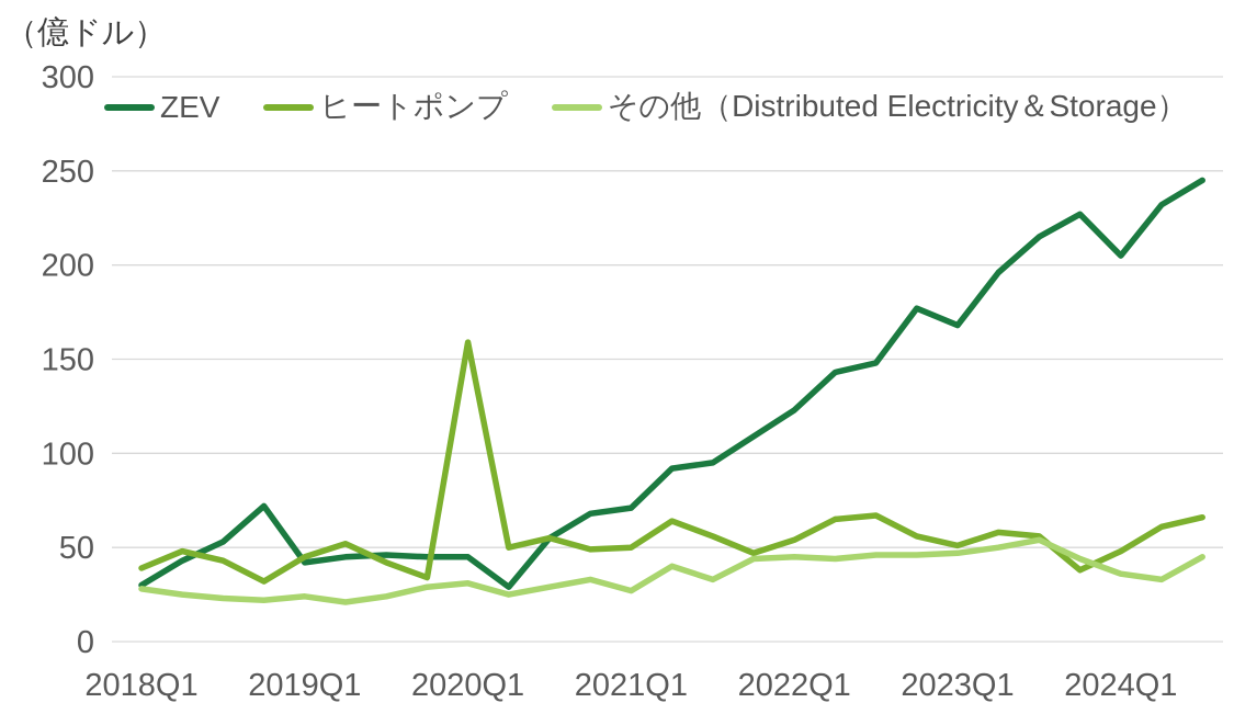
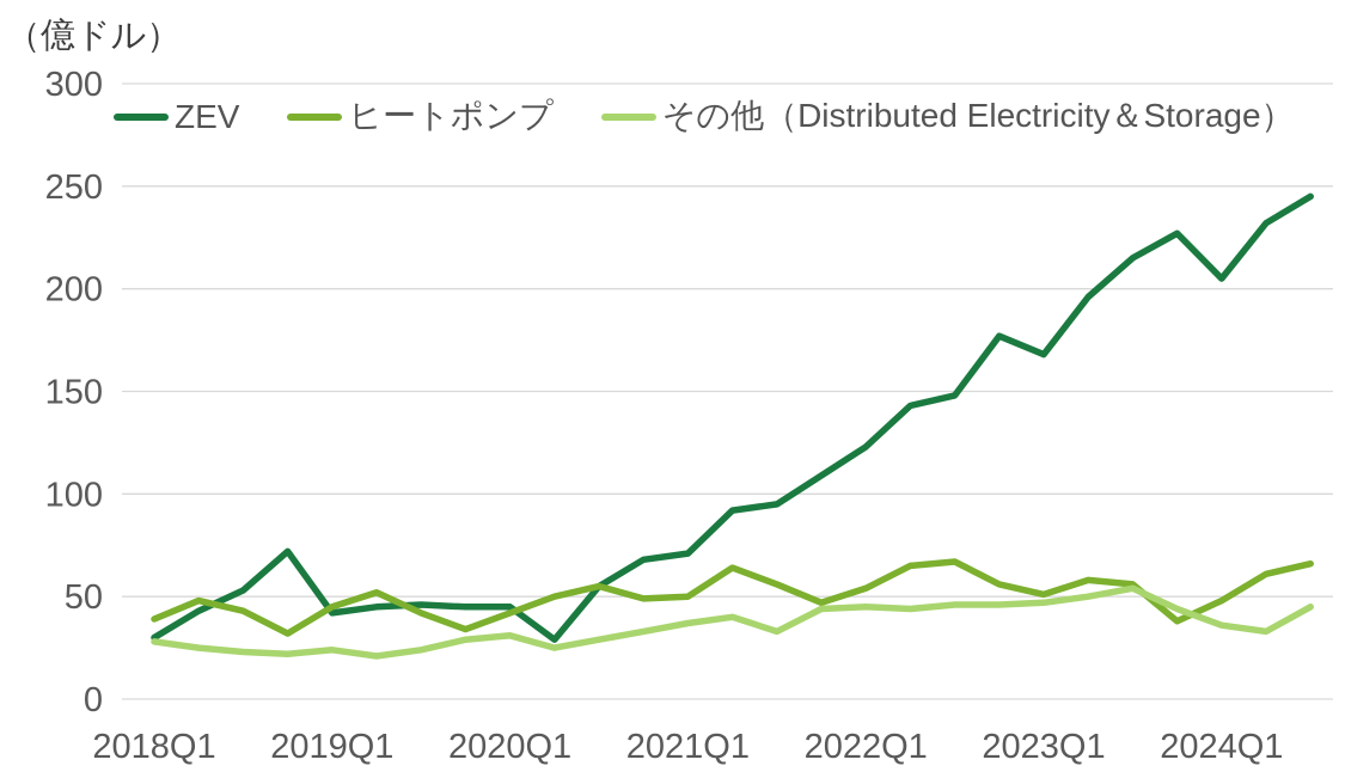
ヒートポンプ/2020Q1: 159 -> 42
その他（Distributed Electricity＆Storage）/2021Q1: 27 -> 37
